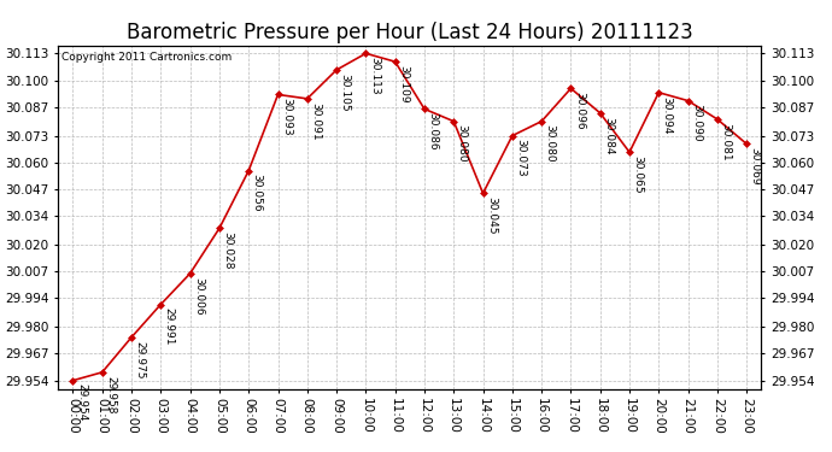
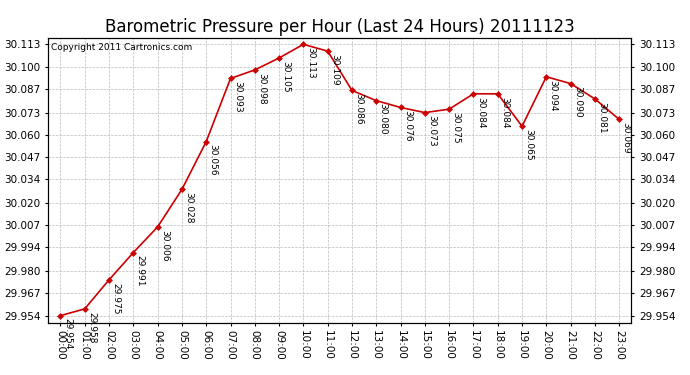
08:00: 30.091 -> 30.098
14:00: 30.045 -> 30.076
16:00: 30.080 -> 30.075
17:00: 30.096 -> 30.084
